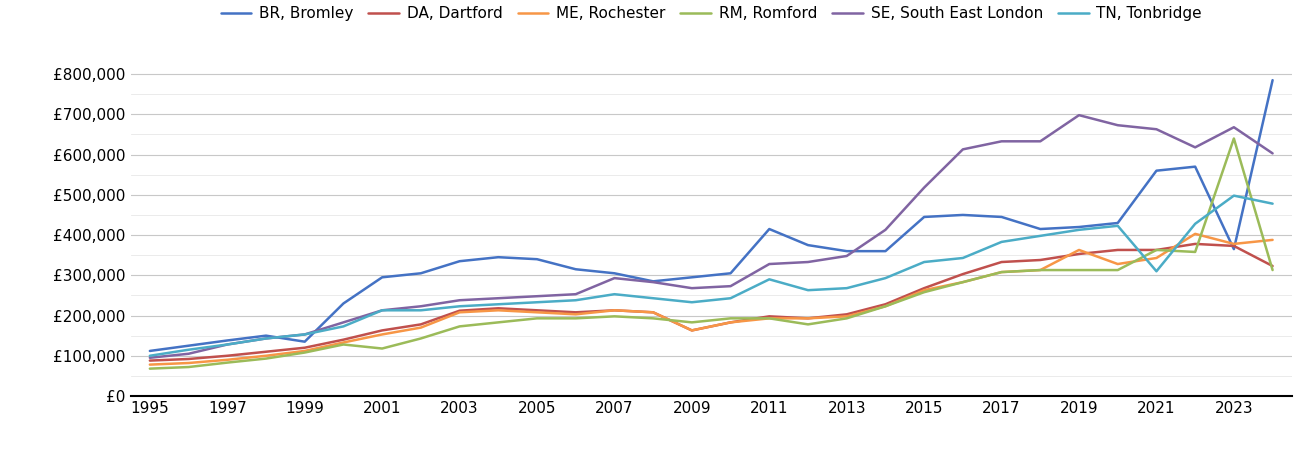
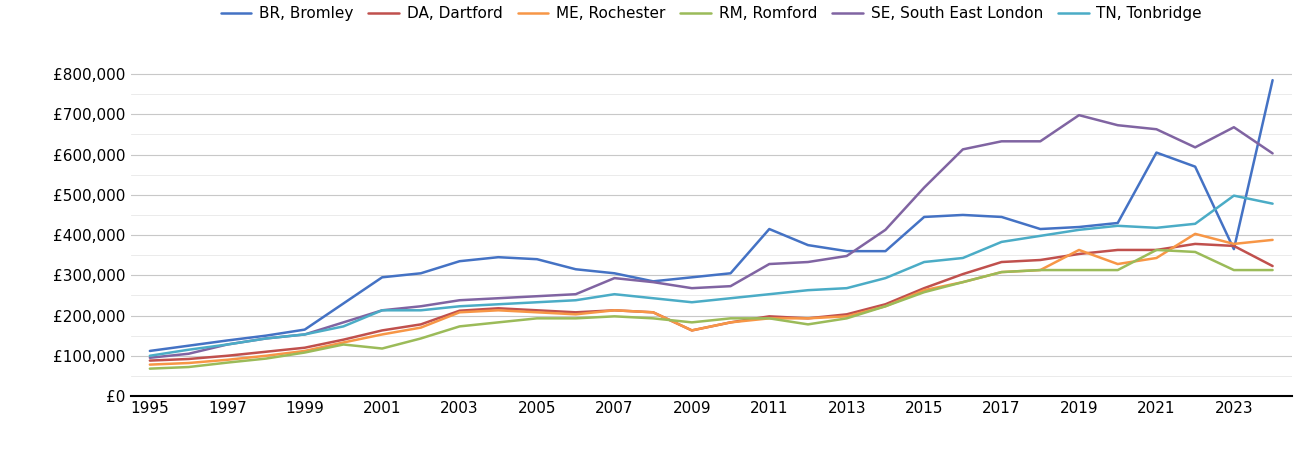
BR, Bromley/1999: £135,000 -> £165,000
TN, Tonbridge/2011: £290,000 -> £253,000
BR, Bromley/2021: £560,000 -> £605,000
TN, Tonbridge/2021: £310,000 -> £418,000
RM, Romford/2023: £640,000 -> £313,000
